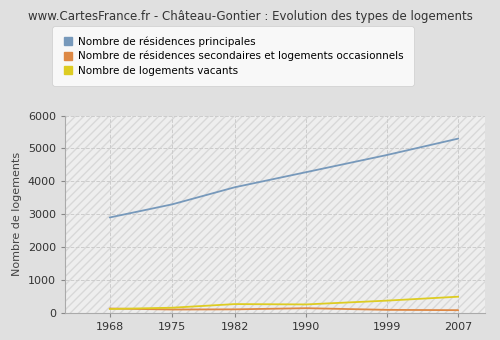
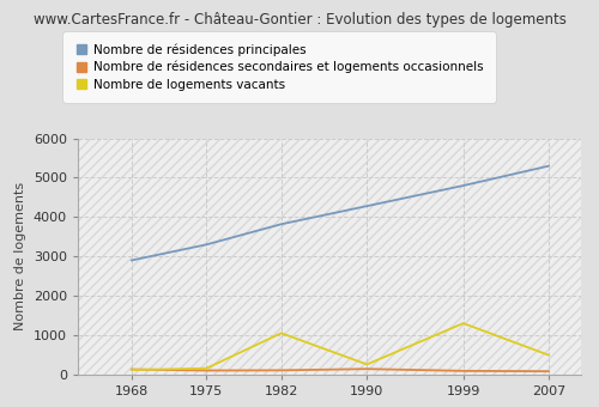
Nombre de logements vacants/1982: 260 -> 1050
Nombre de logements vacants/1999: 370 -> 1300
